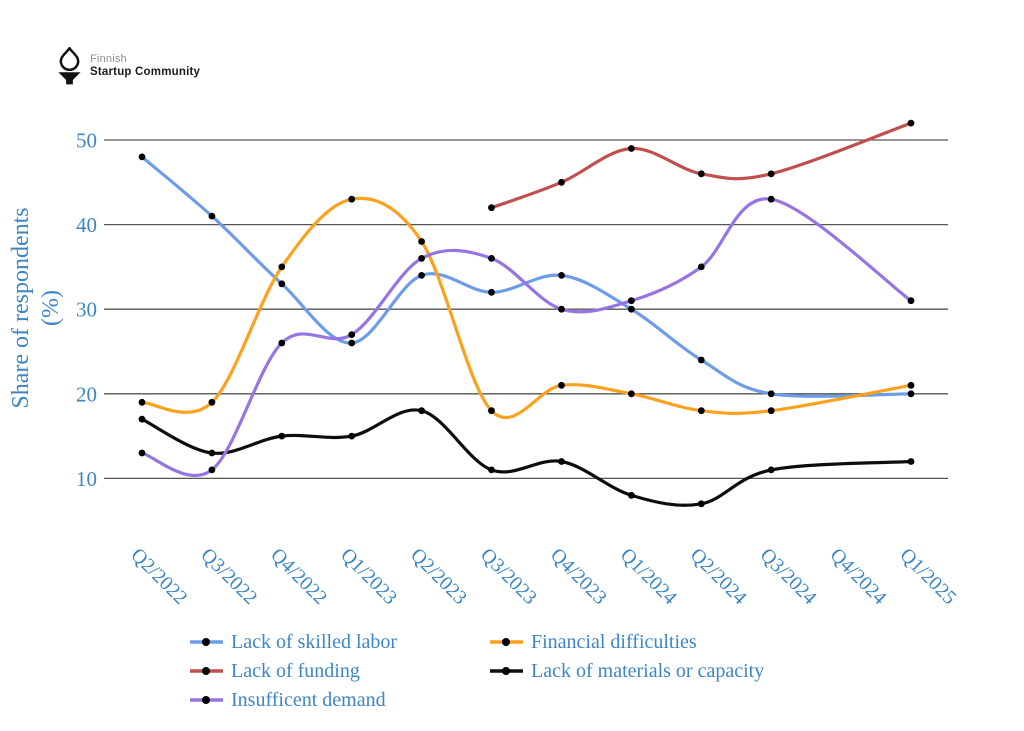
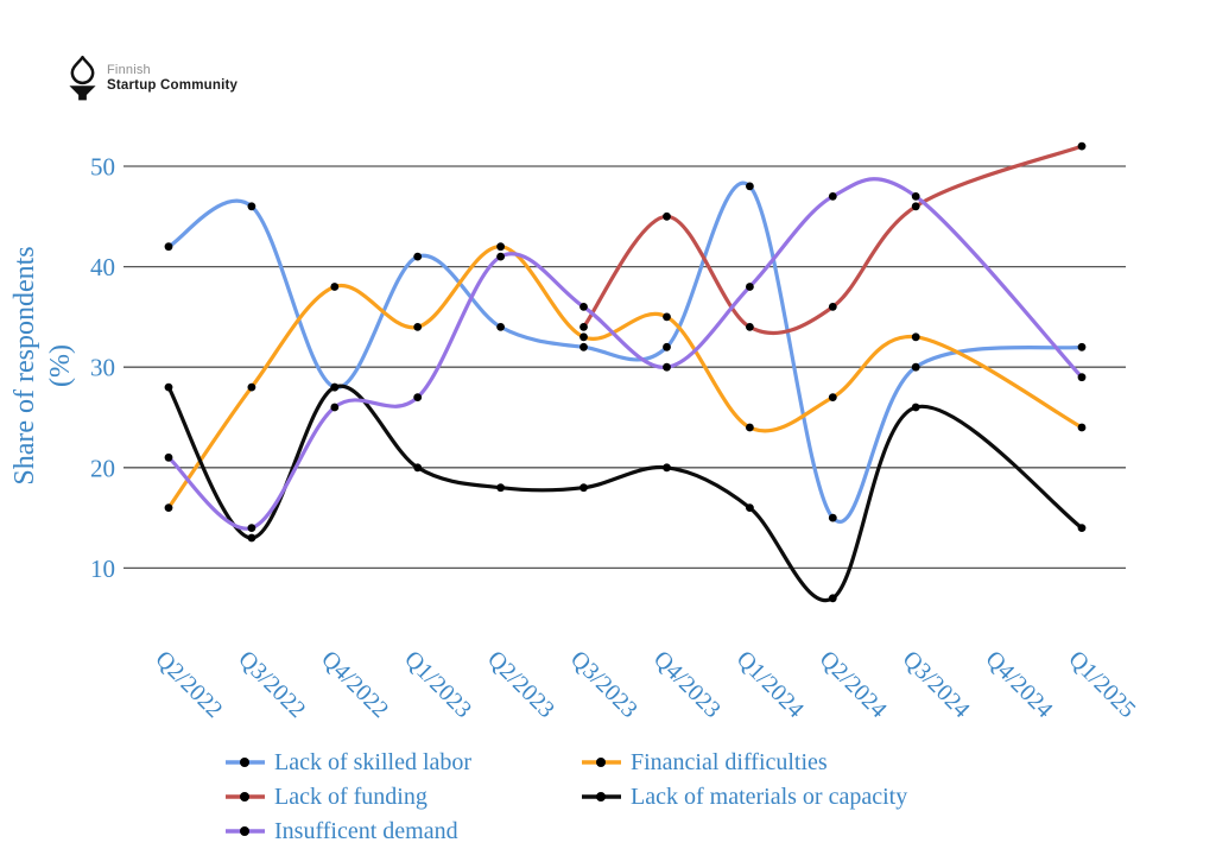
Lack of skilled labor/Q2/2022: 48 -> 42
Financial difficulties/Q2/2022: 19 -> 16
Lack of materials or capacity/Q2/2022: 17 -> 28
Insufficent demand/Q2/2022: 13 -> 21
Lack of skilled labor/Q3/2022: 41 -> 46
Financial difficulties/Q3/2022: 19 -> 28
Insufficent demand/Q3/2022: 11 -> 14
Lack of skilled labor/Q4/2022: 33 -> 28
Financial difficulties/Q4/2022: 35 -> 38
Lack of materials or capacity/Q4/2022: 15 -> 28
Lack of skilled labor/Q1/2023: 26 -> 41
Financial difficulties/Q1/2023: 43 -> 34
Lack of materials or capacity/Q1/2023: 15 -> 20
Financial difficulties/Q2/2023: 38 -> 42
Insufficent demand/Q2/2023: 36 -> 41
Financial difficulties/Q3/2023: 18 -> 33
Lack of funding/Q3/2023: 42 -> 34
Lack of materials or capacity/Q3/2023: 11 -> 18
Lack of skilled labor/Q4/2023: 34 -> 32
Financial difficulties/Q4/2023: 21 -> 35
Lack of materials or capacity/Q4/2023: 12 -> 20
Lack of skilled labor/Q1/2024: 30 -> 48
Financial difficulties/Q1/2024: 20 -> 24
Lack of funding/Q1/2024: 49 -> 34
Lack of materials or capacity/Q1/2024: 8 -> 16
Insufficent demand/Q1/2024: 31 -> 38
Lack of skilled labor/Q2/2024: 24 -> 15
Financial difficulties/Q2/2024: 18 -> 27
Lack of funding/Q2/2024: 46 -> 36
Insufficent demand/Q2/2024: 35 -> 47
Lack of skilled labor/Q3/2024: 20 -> 30
Financial difficulties/Q3/2024: 18 -> 33
Lack of materials or capacity/Q3/2024: 11 -> 26
Insufficent demand/Q3/2024: 43 -> 47
Lack of skilled labor/Q1/2025: 20 -> 32
Financial difficulties/Q1/2025: 21 -> 24
Lack of materials or capacity/Q1/2025: 12 -> 14
Insufficent demand/Q1/2025: 31 -> 29
